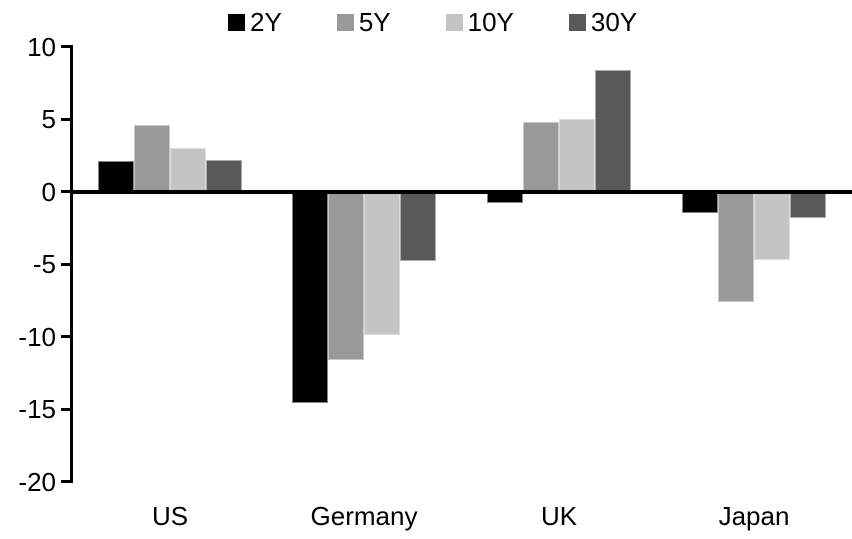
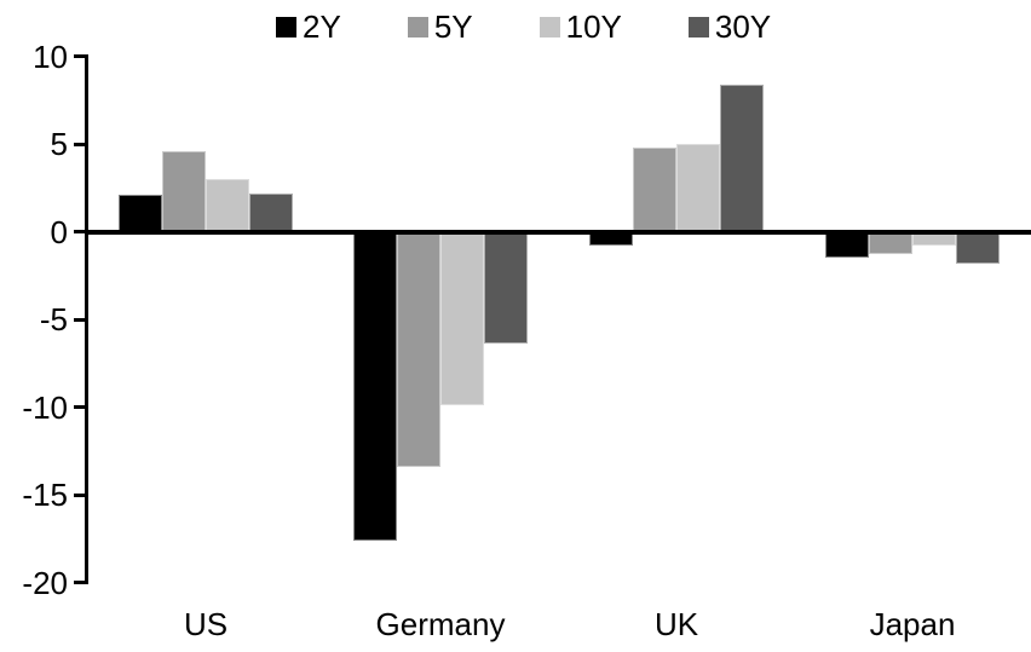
2Y/Germany: -14.6 -> -17.6
5Y/Germany: -11.6 -> -13.4
30Y/Germany: -4.8 -> -6.4
5Y/Japan: -7.6 -> -1.3
10Y/Japan: -4.7 -> -0.8
